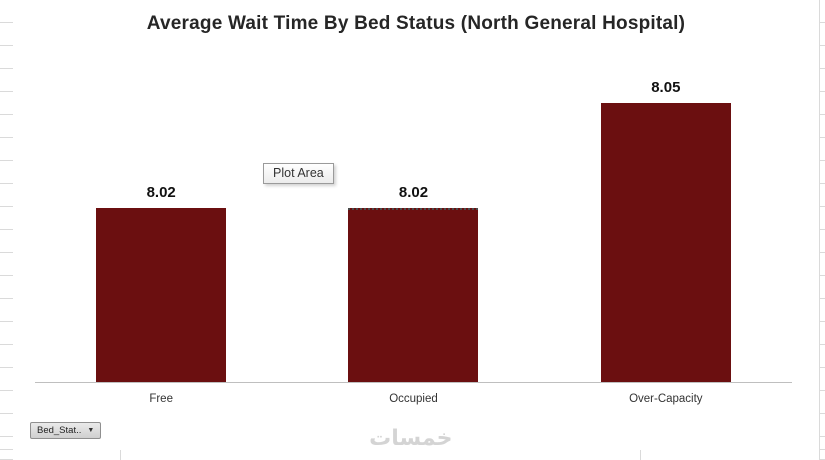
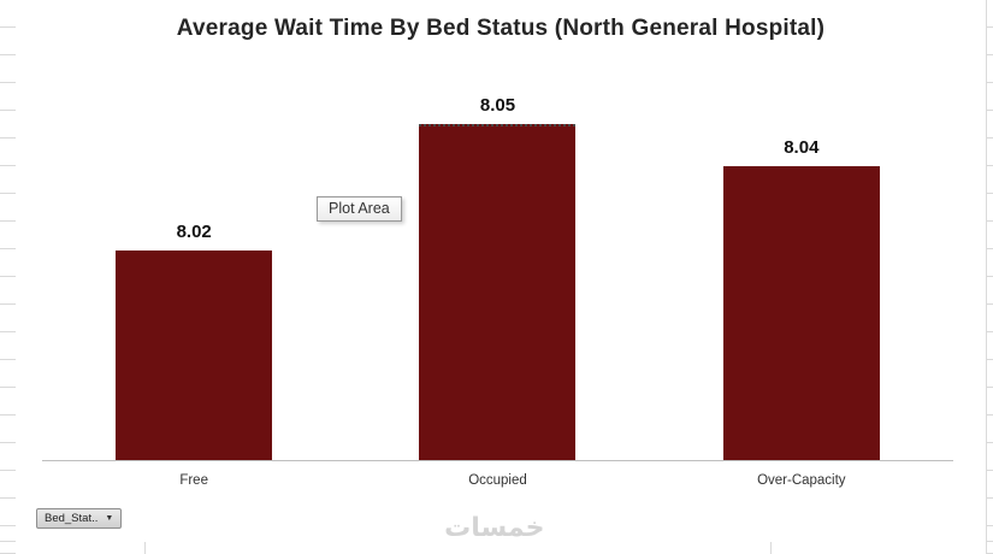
Occupied: 8.02 -> 8.05
Over-Capacity: 8.05 -> 8.04
